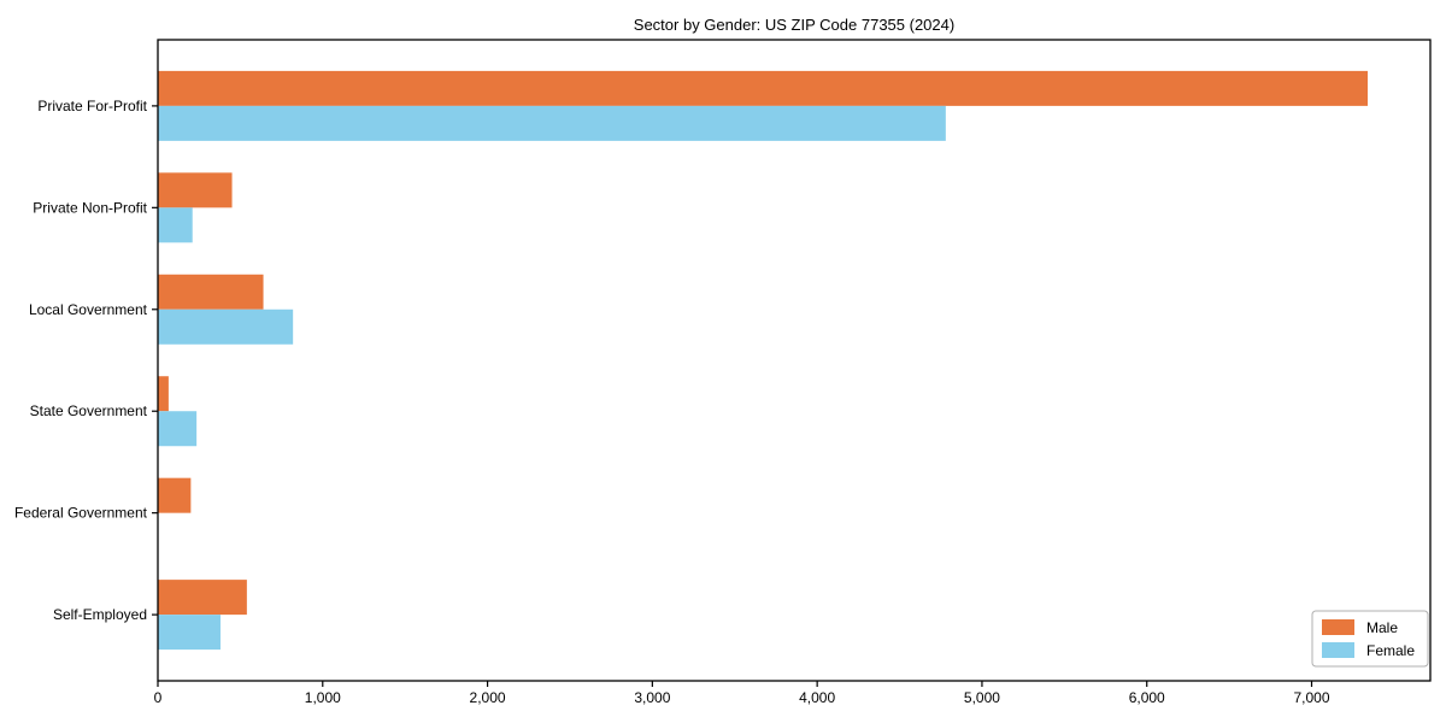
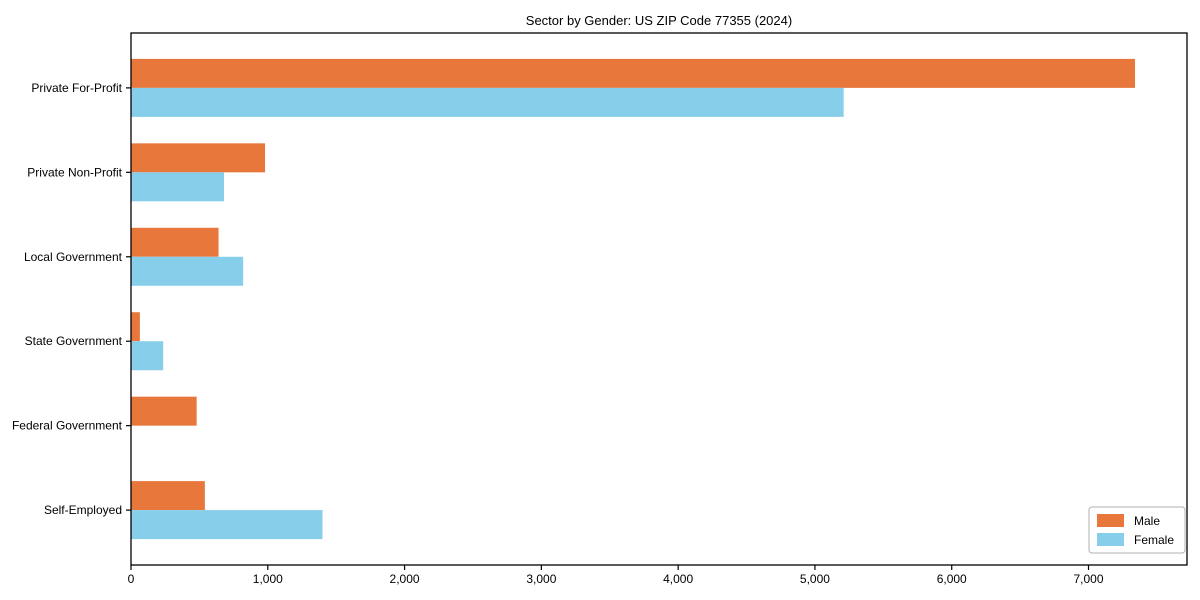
Female/Private For-Profit: 4780 -> 5210
Male/Private Non-Profit: 450 -> 980
Female/Private Non-Profit: 210 -> 680
Male/Federal Government: 200 -> 480
Female/Self-Employed: 380 -> 1400
